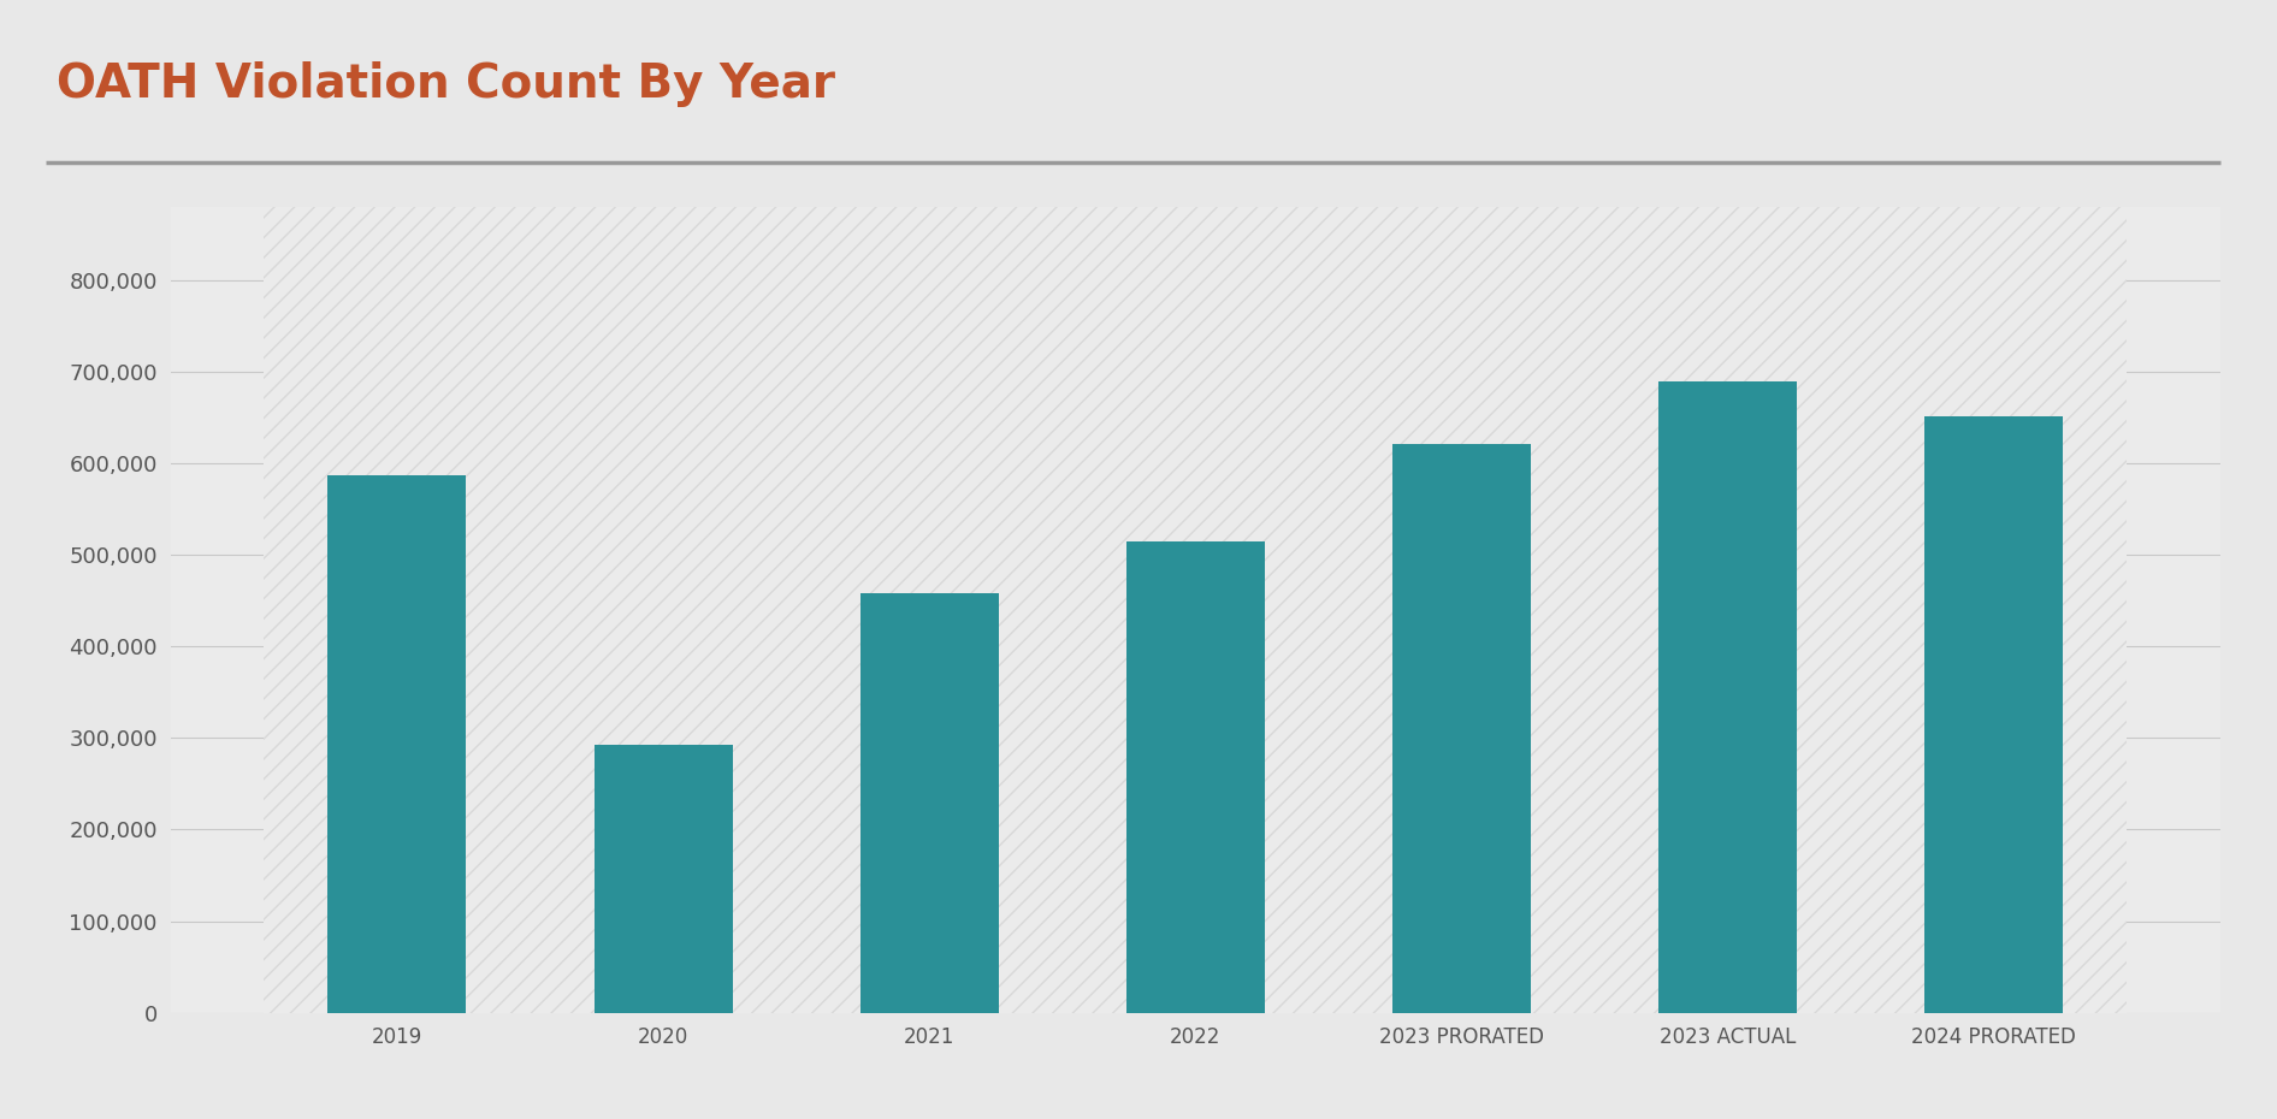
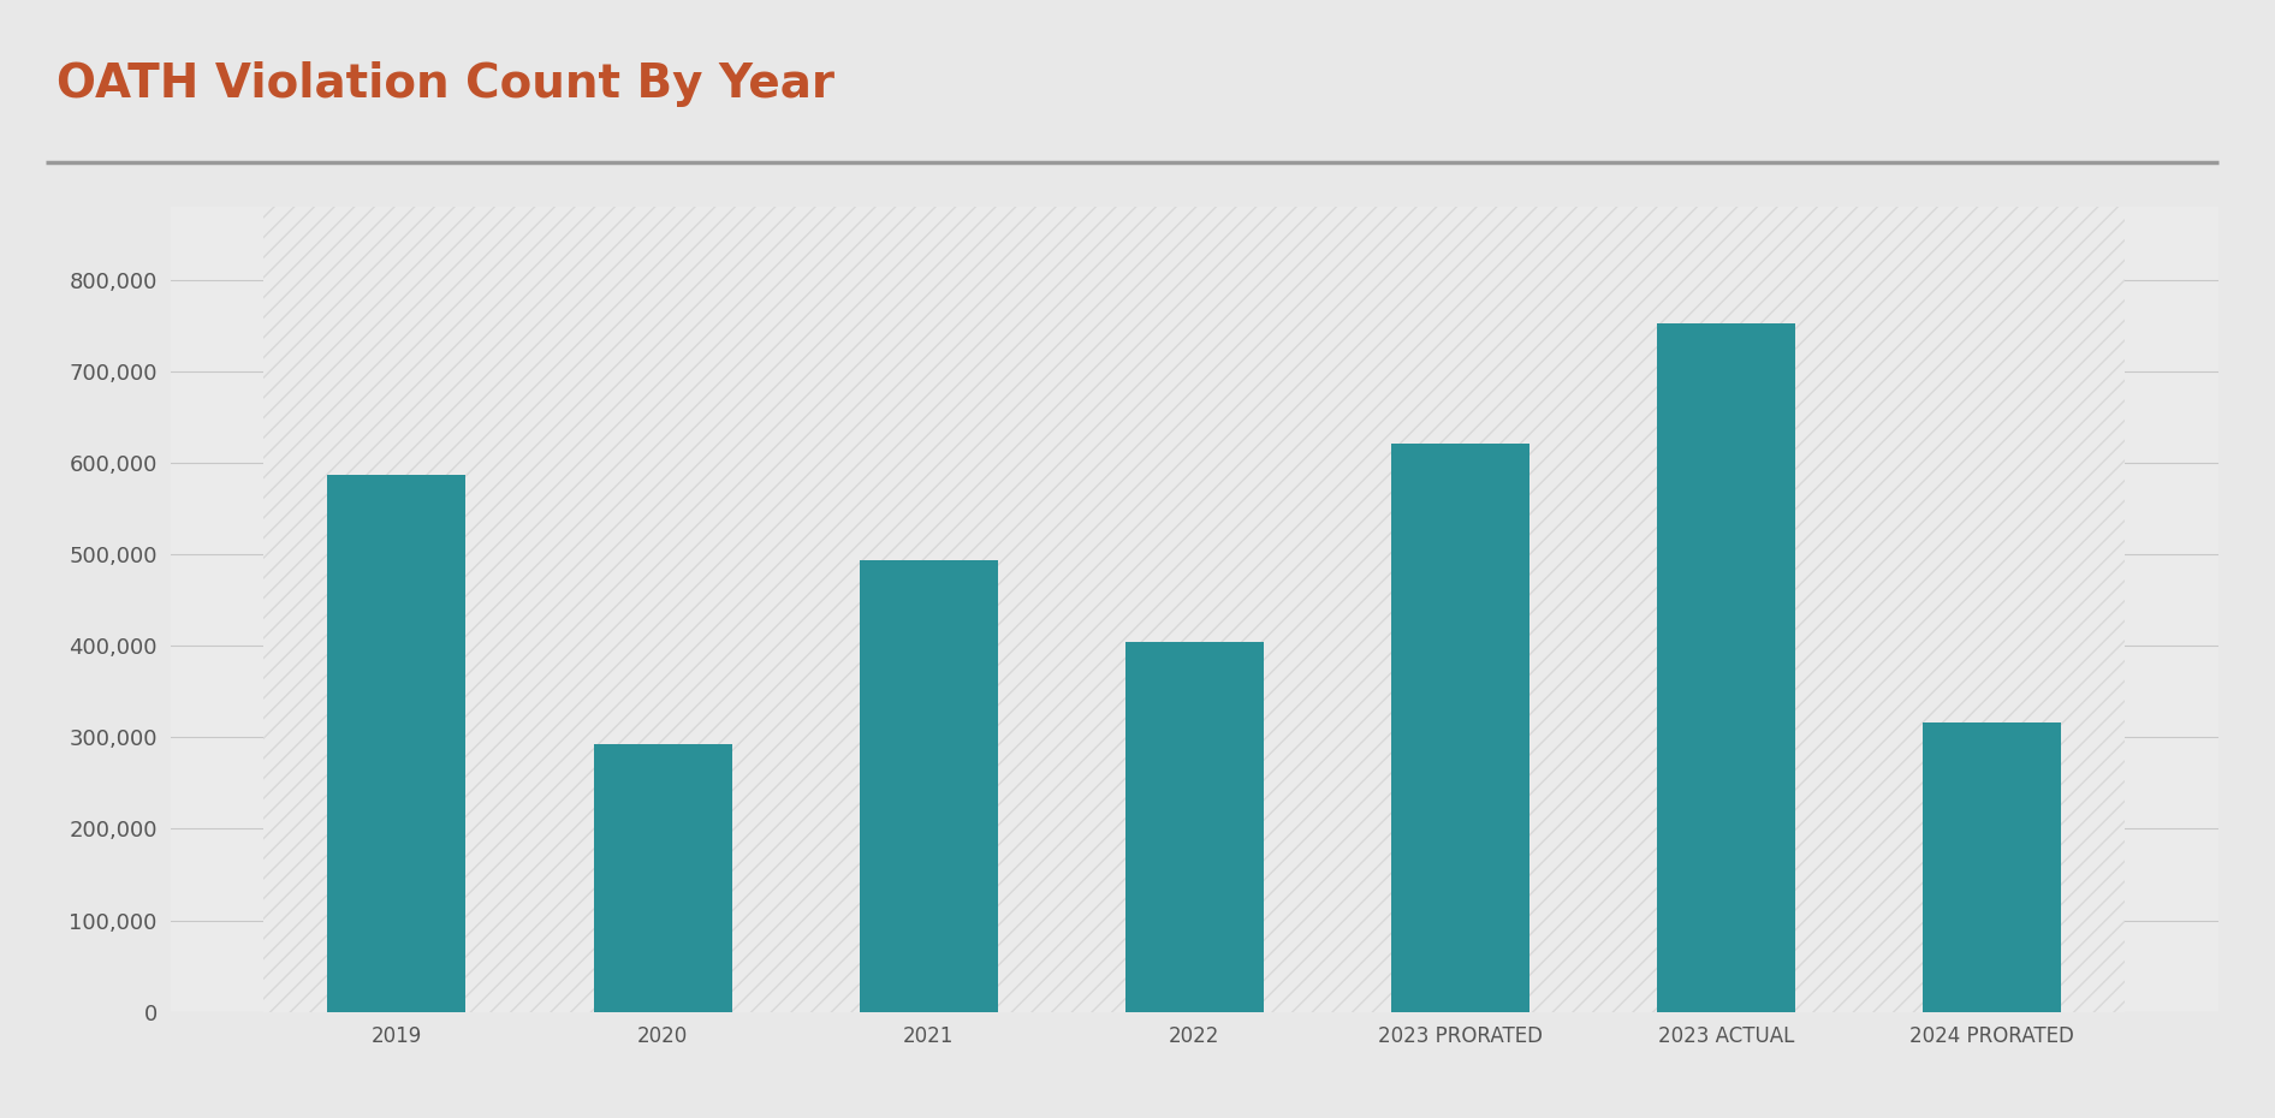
2021: 458,000 -> 494,000
2022: 515,000 -> 404,000
2023 ACTUAL: 690,000 -> 752,000
2024 PRORATED: 652,000 -> 316,000
